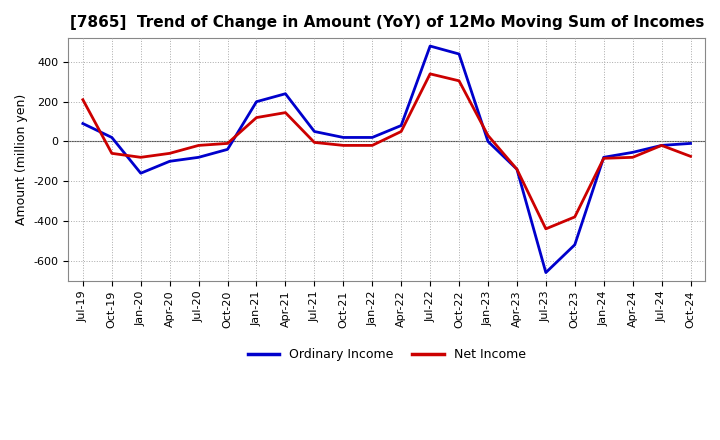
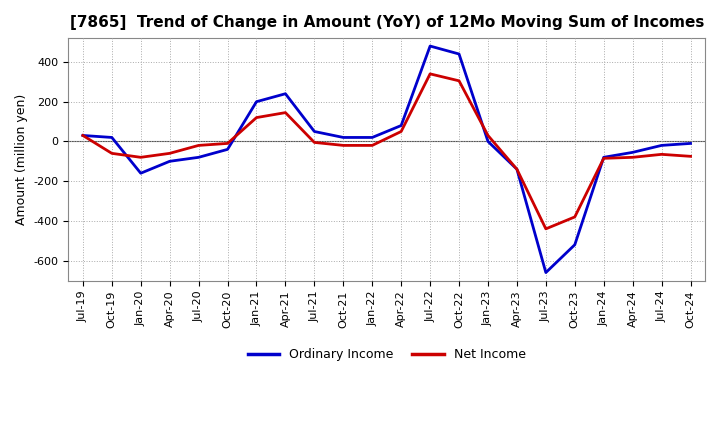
Ordinary Income/Jul-19: 90 -> 30
Net Income/Jul-19: 210 -> 30
Net Income/Jul-24: -20 -> -60
